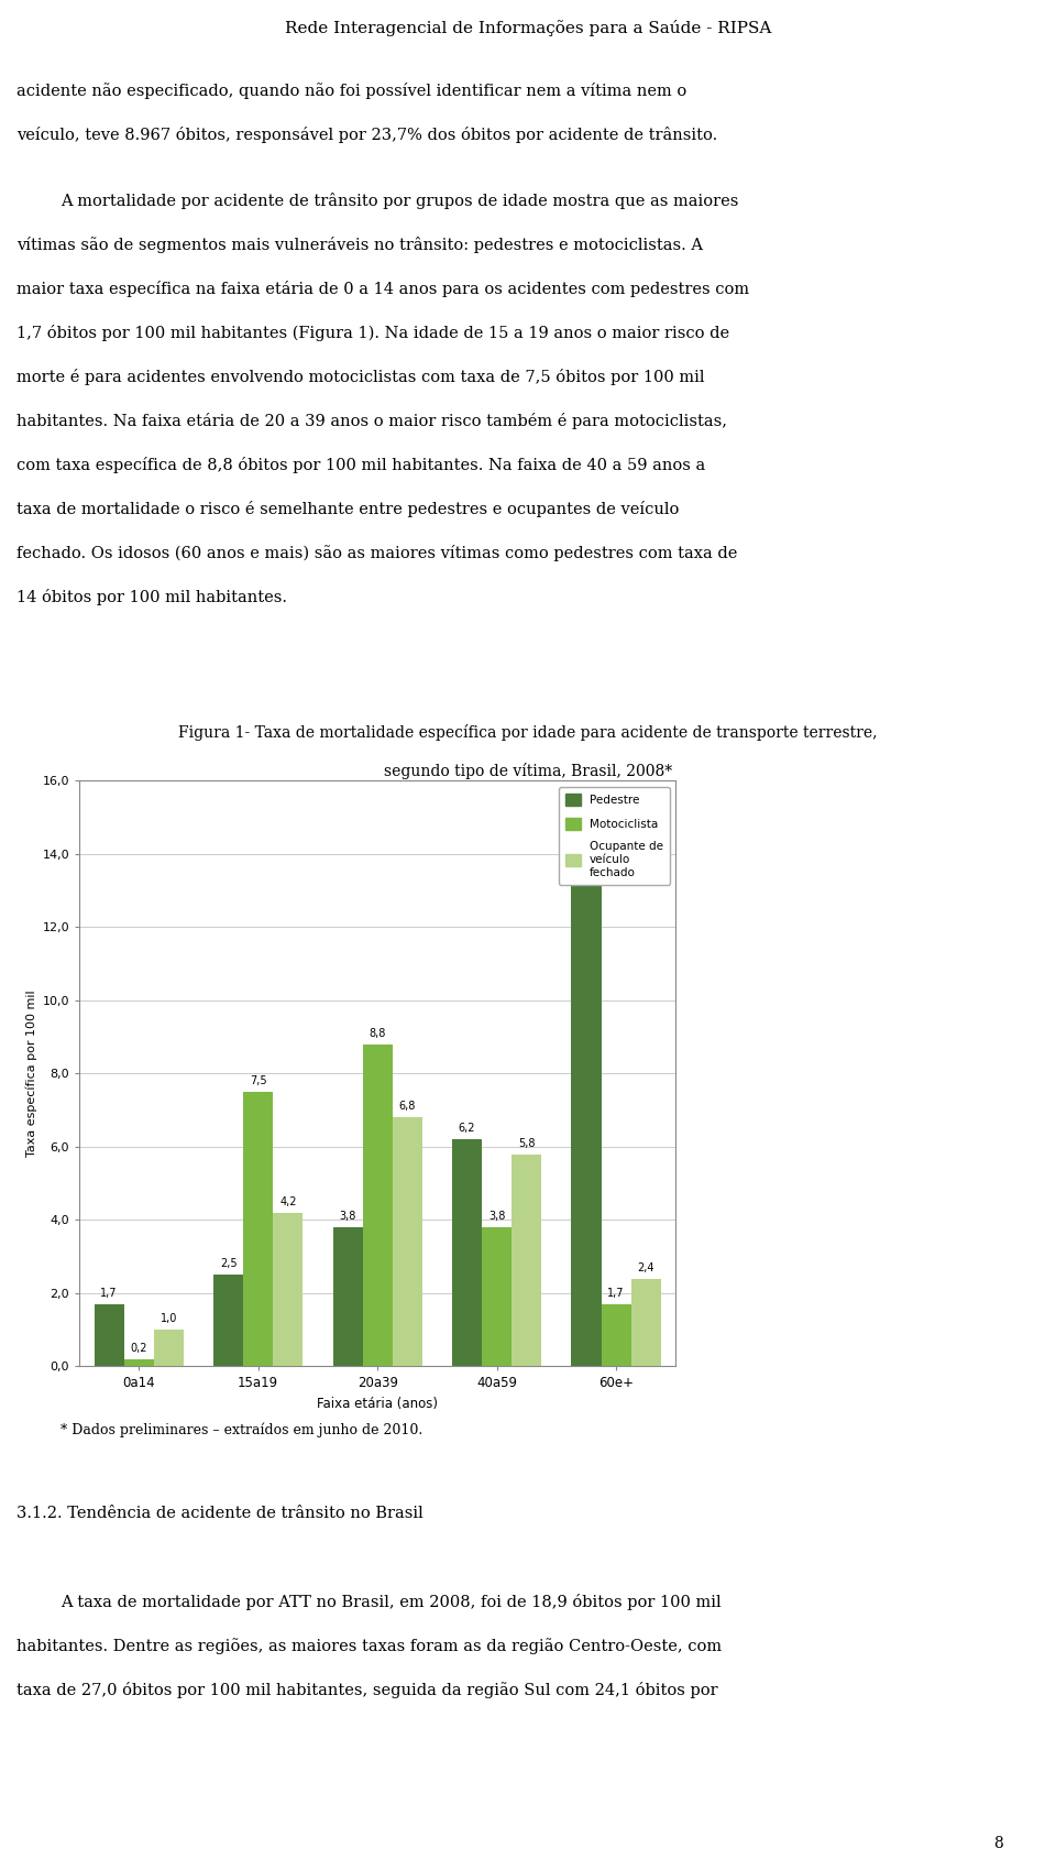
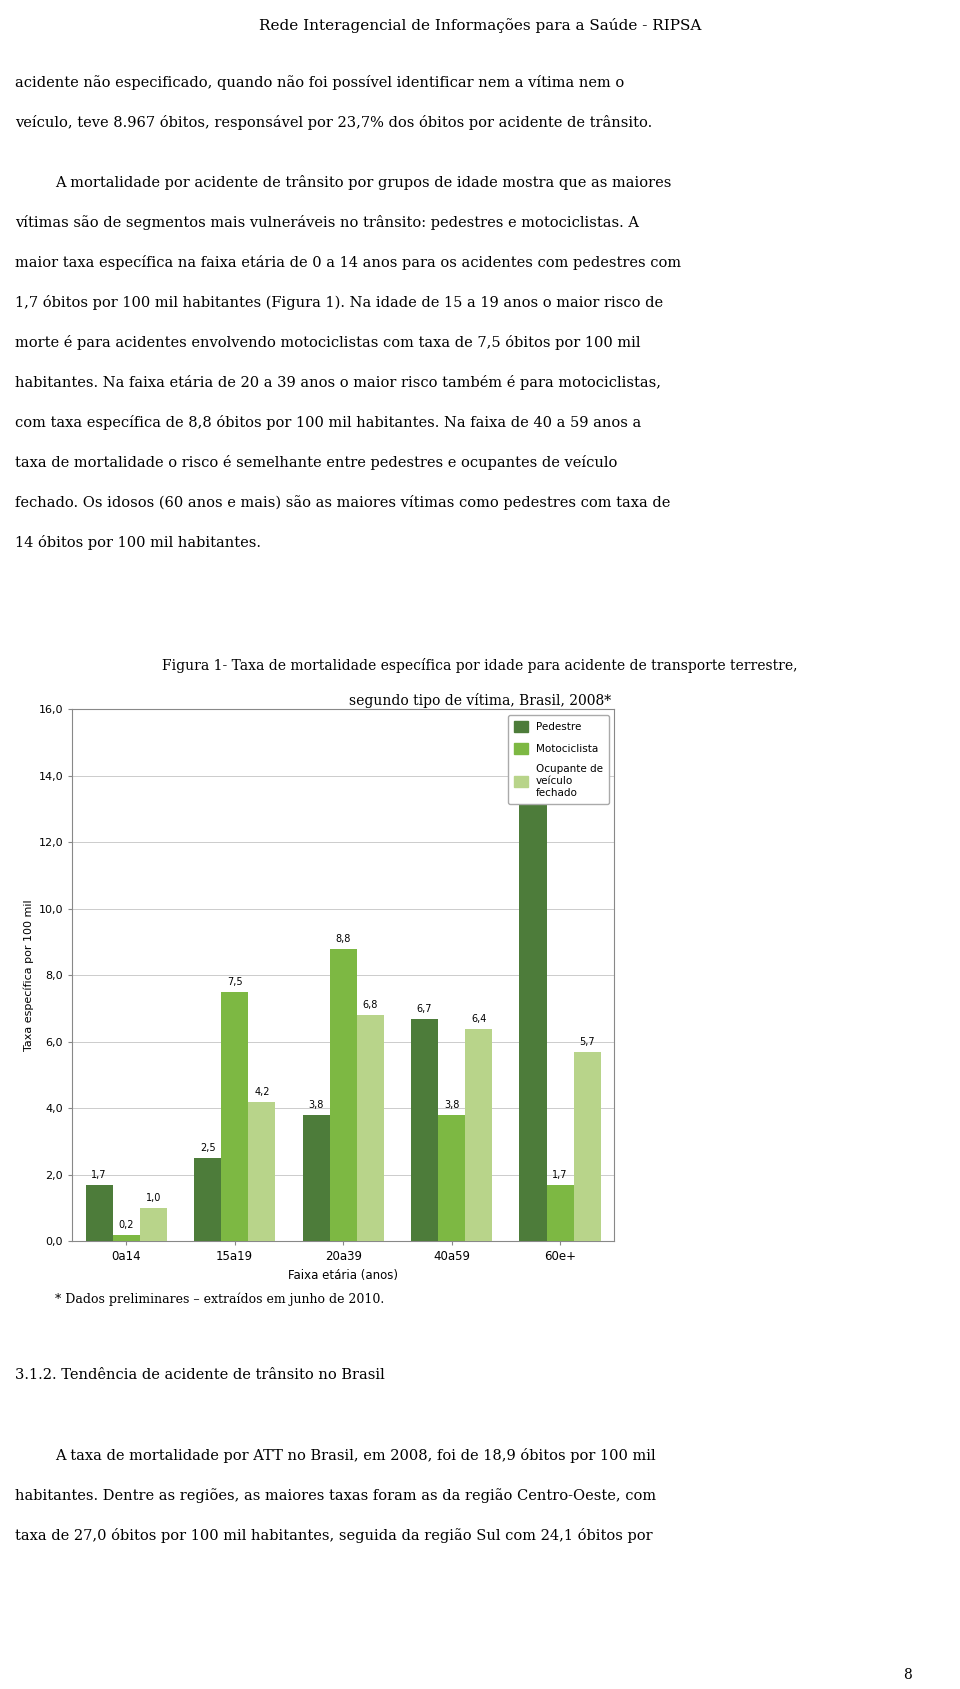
Pedestre/40a59: 6,2 -> 6,7
Ocupante de veículo fechado/40a59: 5,8 -> 6,4
Ocupante de veículo fechado/60e+: 2,4 -> 5,7
